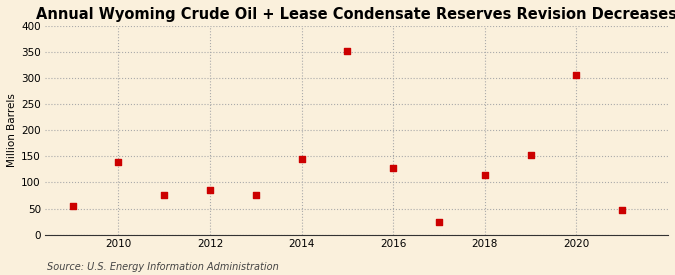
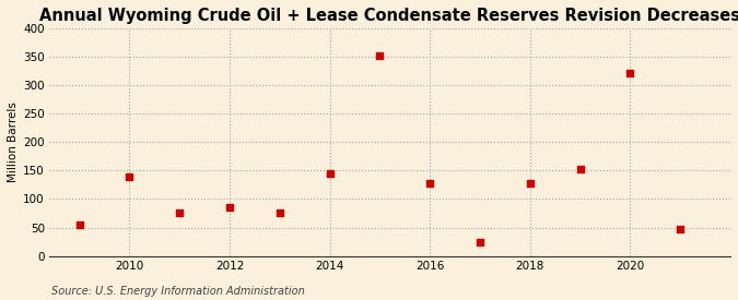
2018: 115 -> 128
2020: 305 -> 322
